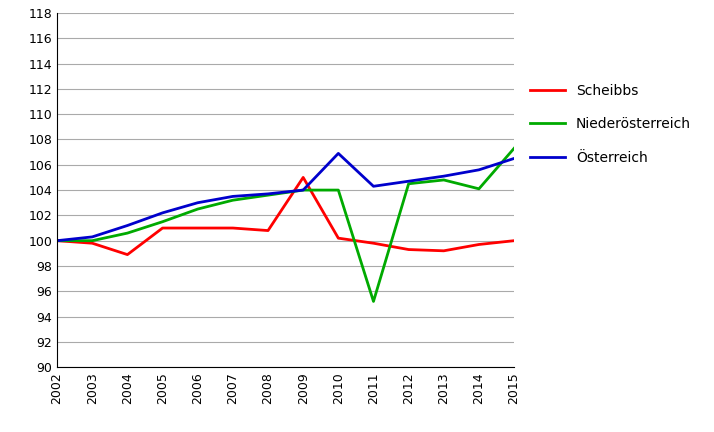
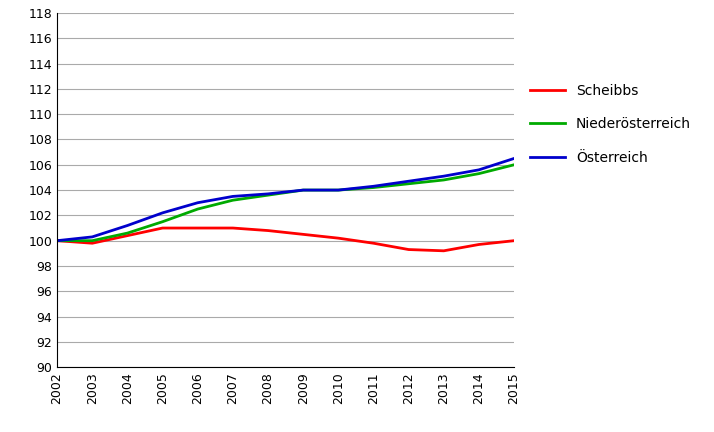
Scheibbs/2004: 98.9 -> 100.4
Scheibbs/2009: 105.0 -> 100.5
Österreich/2010: 106.9 -> 104.0
Niederösterreich/2011: 95.2 -> 104.2
Niederösterreich/2014: 104.1 -> 105.3
Niederösterreich/2015: 107.3 -> 106.0
